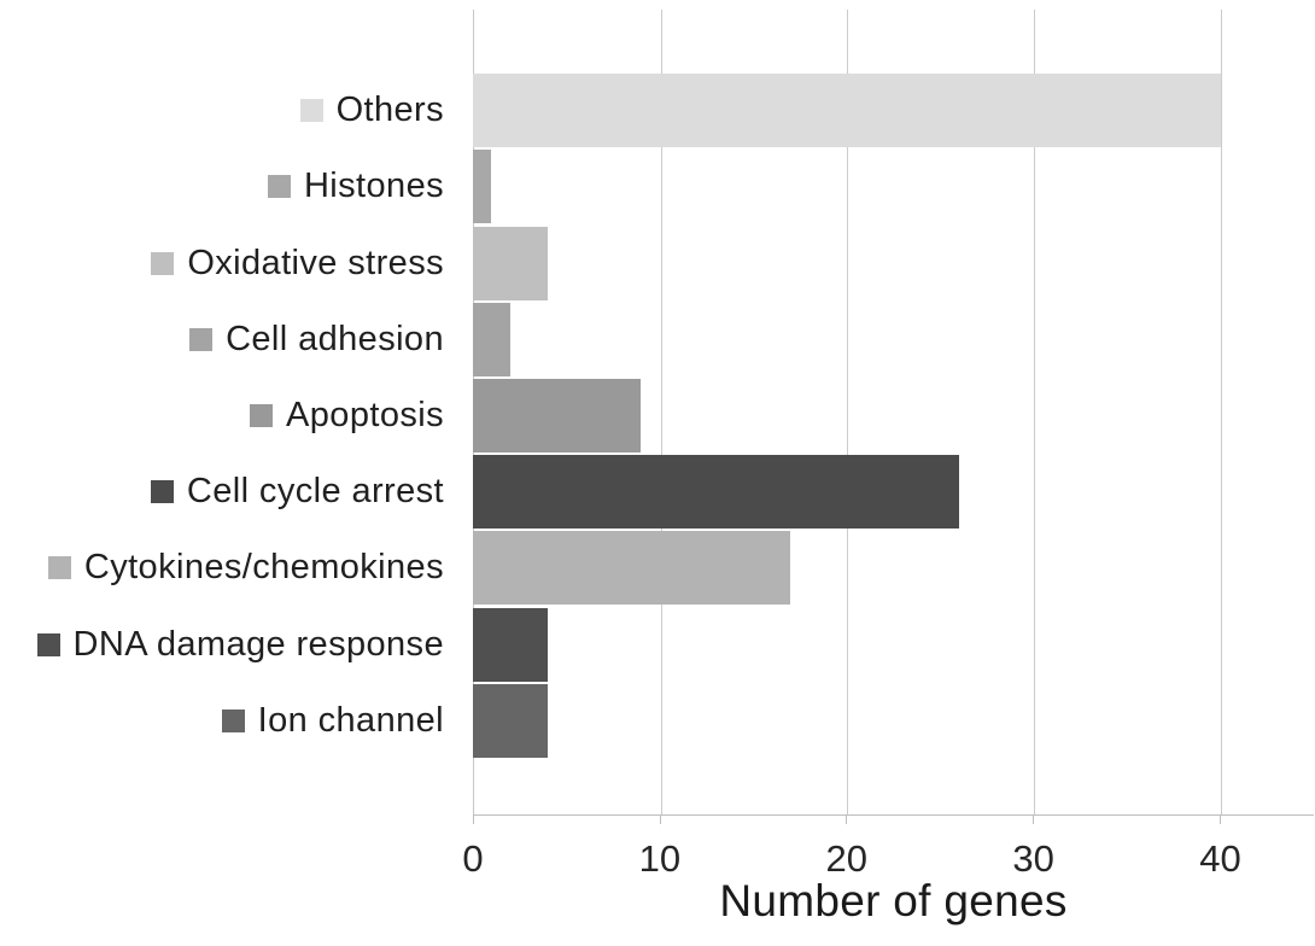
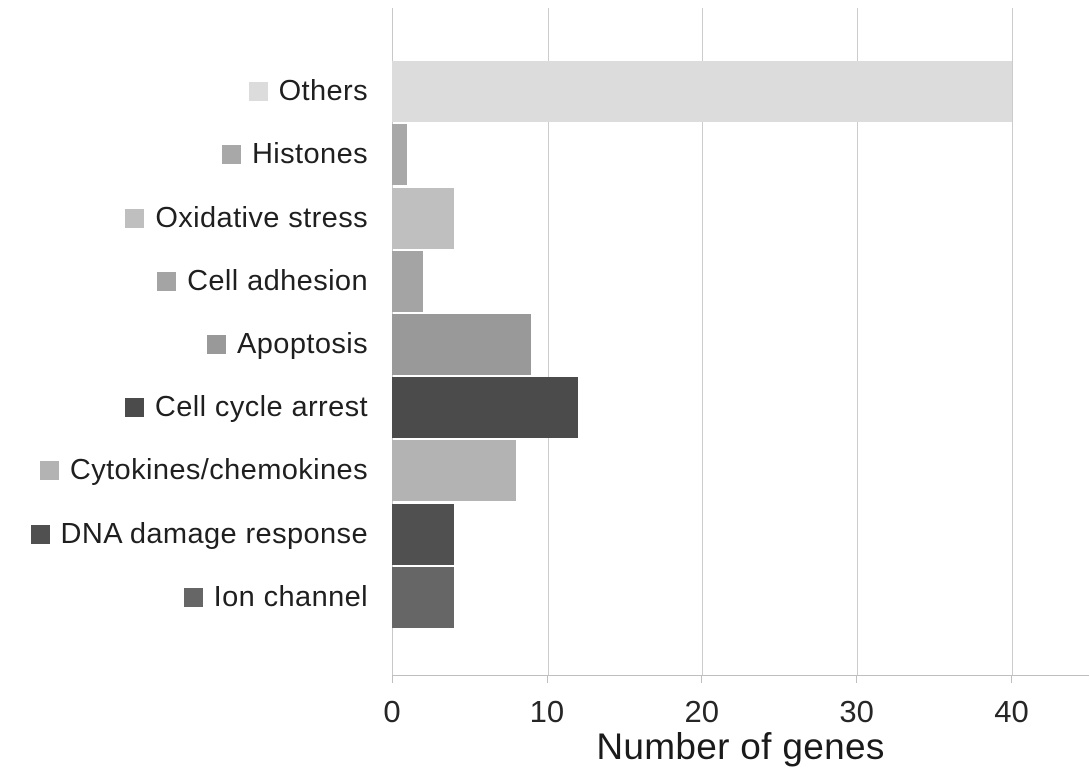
Cell cycle arrest: 26 -> 12
Cytokines/chemokines: 17 -> 8
